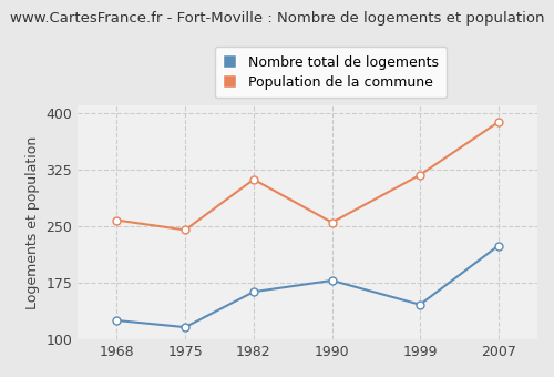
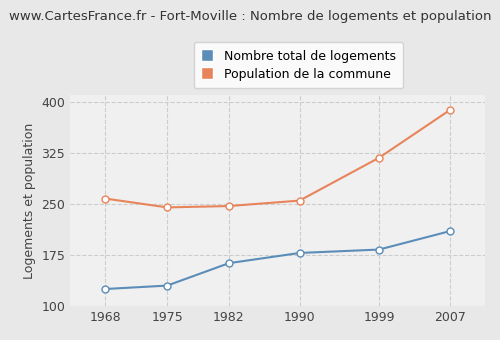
Nombre total de logements/1975: 116 -> 130
Population de la commune/1982: 312 -> 247
Nombre total de logements/1999: 146 -> 183
Nombre total de logements/2007: 224 -> 210
